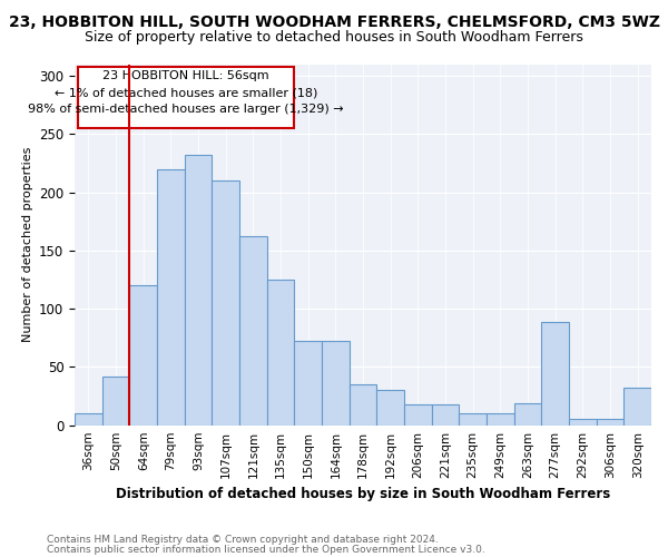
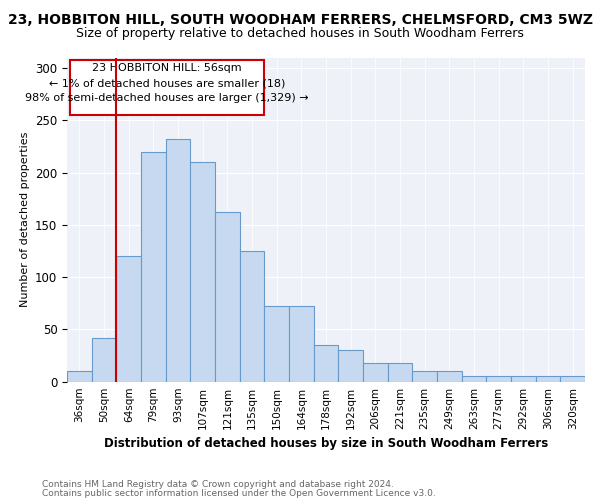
263sqm: 19 -> 5
277sqm: 89 -> 5
320sqm: 32 -> 5
